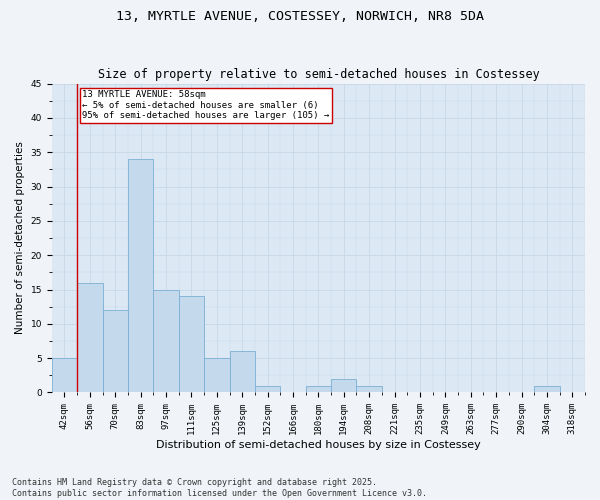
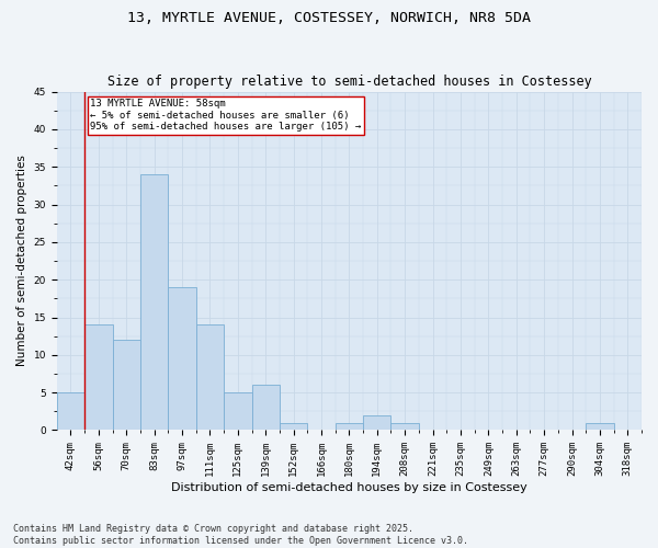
56sqm: 16 -> 14
97sqm: 15 -> 19
